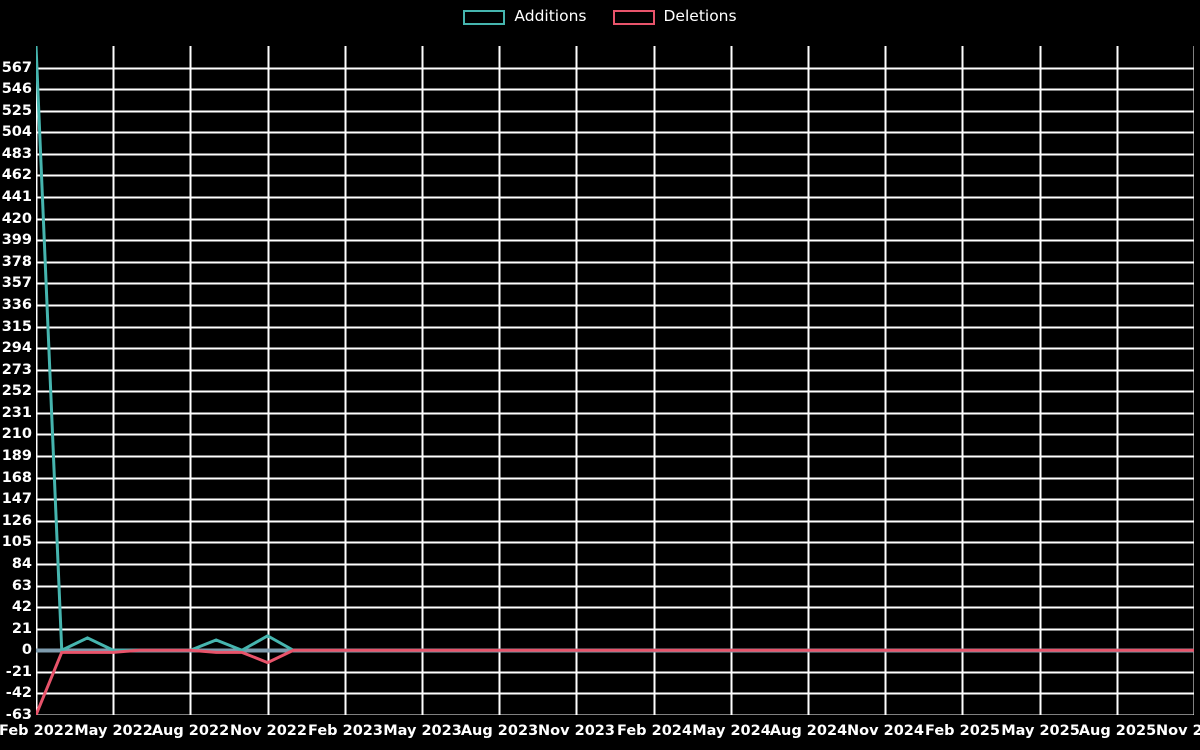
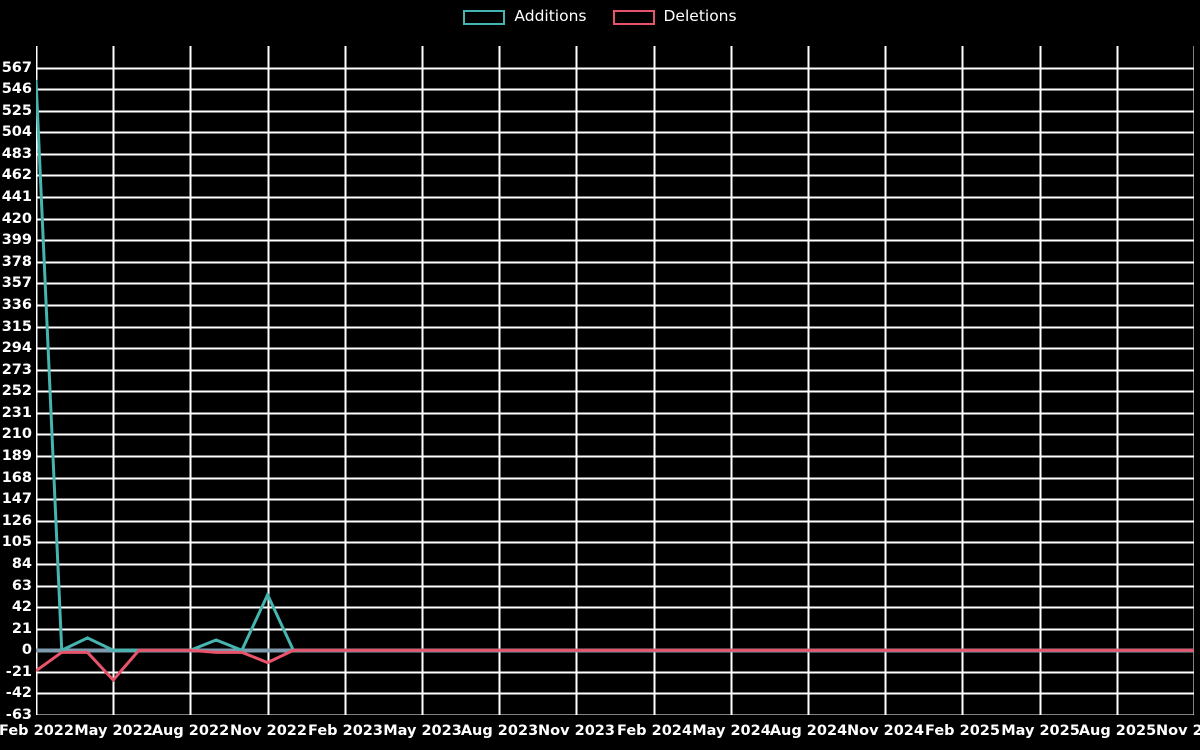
Additions/Feb 2022: 588 -> 555
Deletions/Feb 2022: -63 -> -20
Deletions/May 2022: -2 -> -29
Additions/Nov 2022: 14 -> 54
